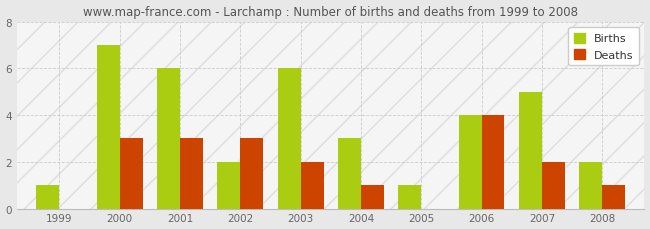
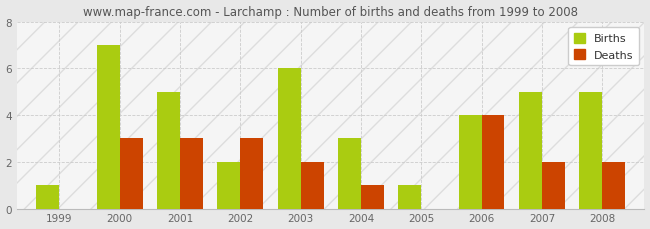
Births/2001: 6 -> 5
Births/2008: 2 -> 5
Deaths/2008: 1 -> 2
